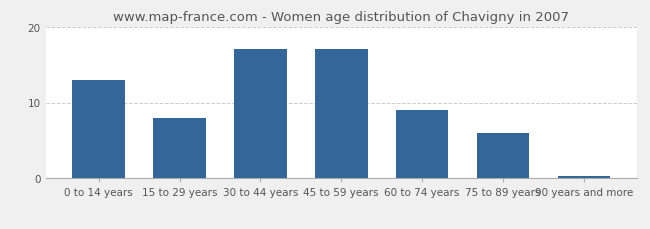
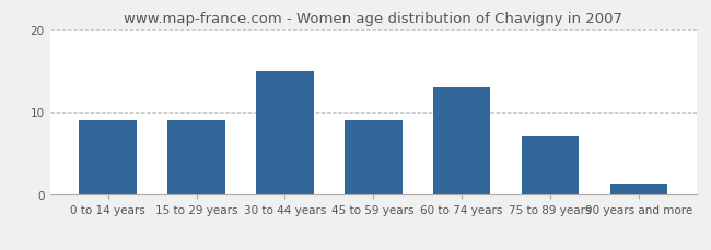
0 to 14 years: 13.0 -> 9.0
15 to 29 years: 8.0 -> 9.0
30 to 44 years: 17.0 -> 15.0
45 to 59 years: 17.0 -> 9.0
60 to 74 years: 9.0 -> 13.0
75 to 89 years: 6.0 -> 7.0
90 years and more: 0.3 -> 1.2
